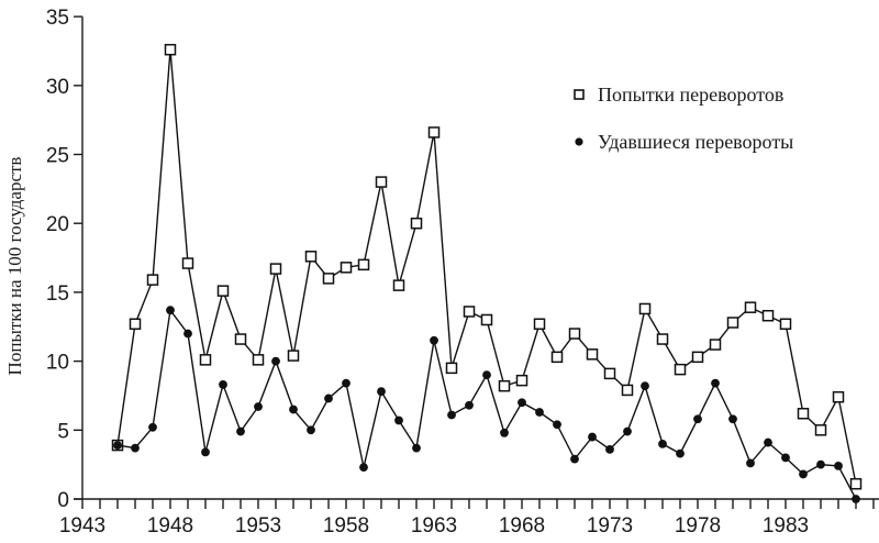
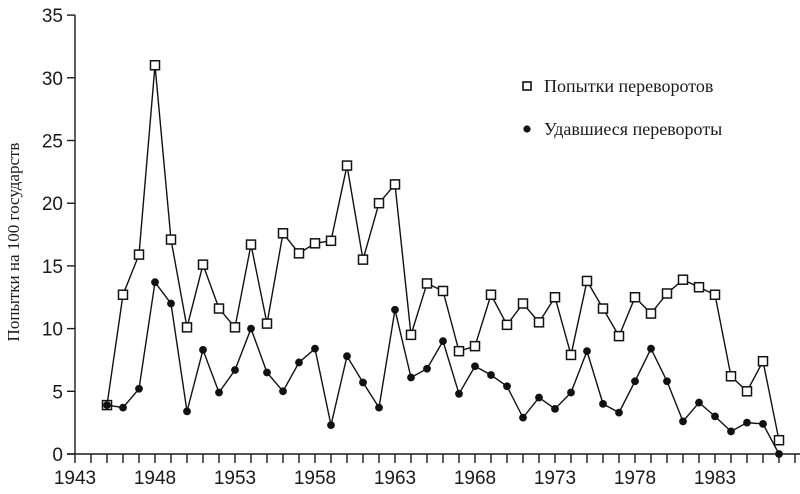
Попытки переворотов/1948: 32.6 -> 31.0
Попытки переворотов/1963: 26.6 -> 21.5
Попытки переворотов/1973: 9.1 -> 12.5
Попытки переворотов/1978: 10.3 -> 12.5
